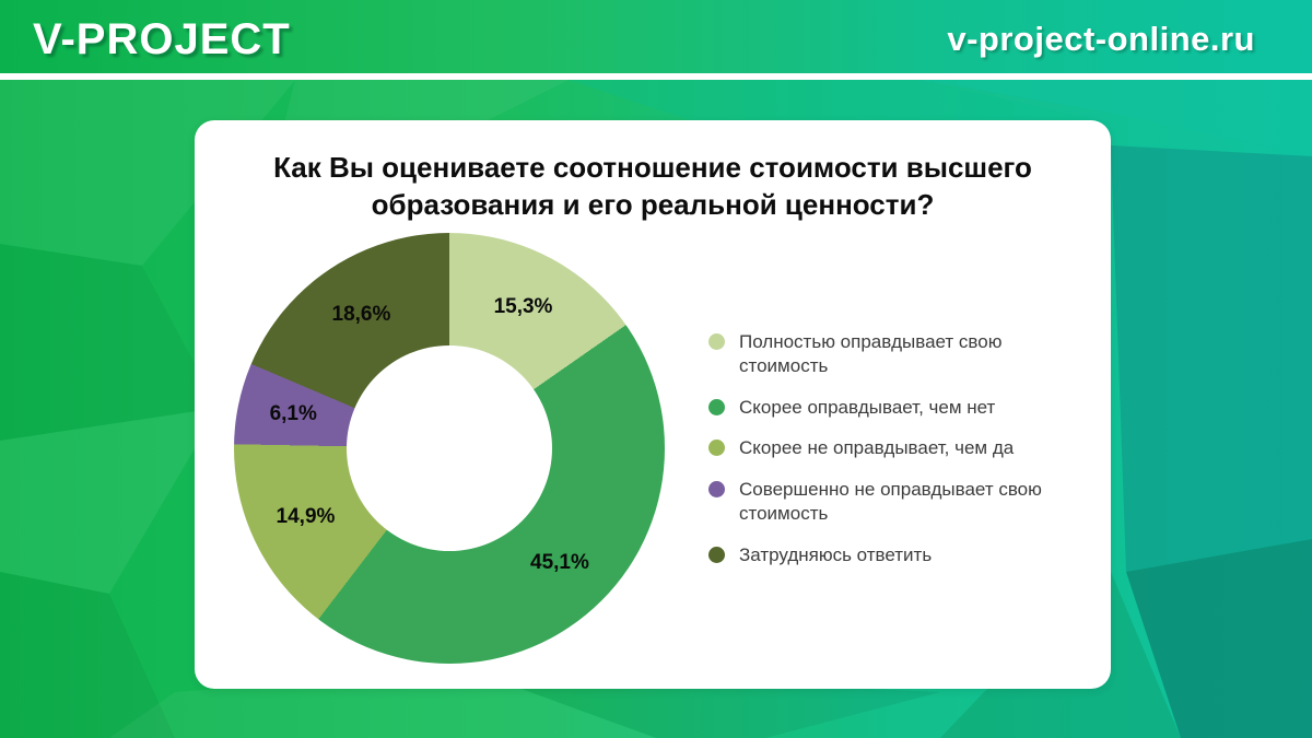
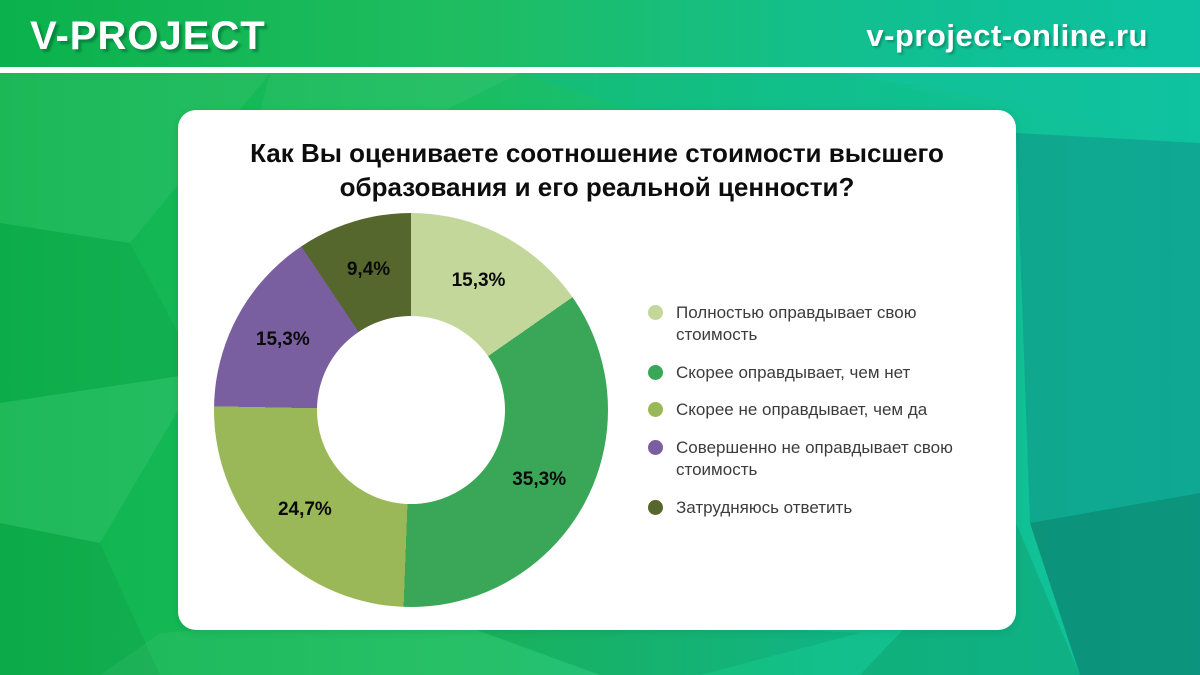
Скорее оправдывает, чем нет: 45,1% -> 35,3%
Скорее не оправдывает, чем да: 14,9% -> 24,7%
Совершенно не оправдывает свою стоимость: 6,1% -> 15,3%
Затрудняюсь ответить: 18,6% -> 9,4%
